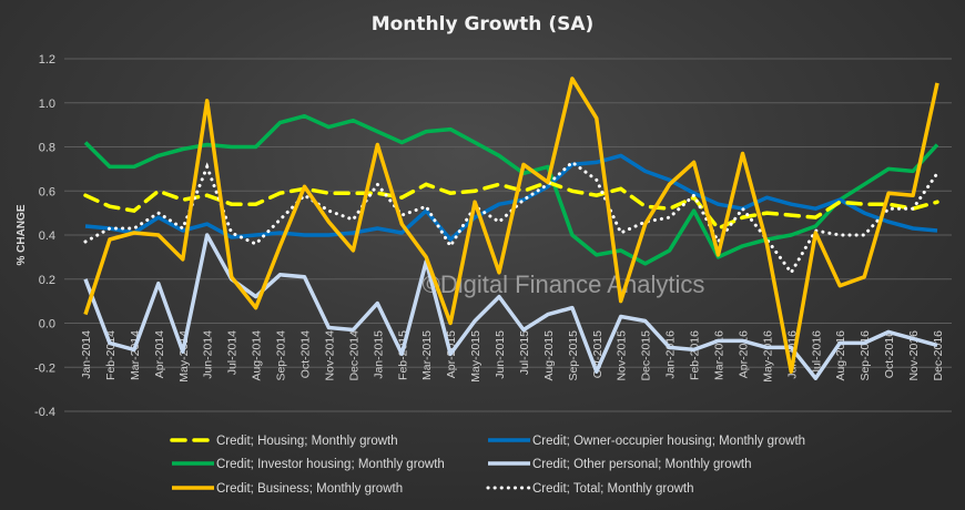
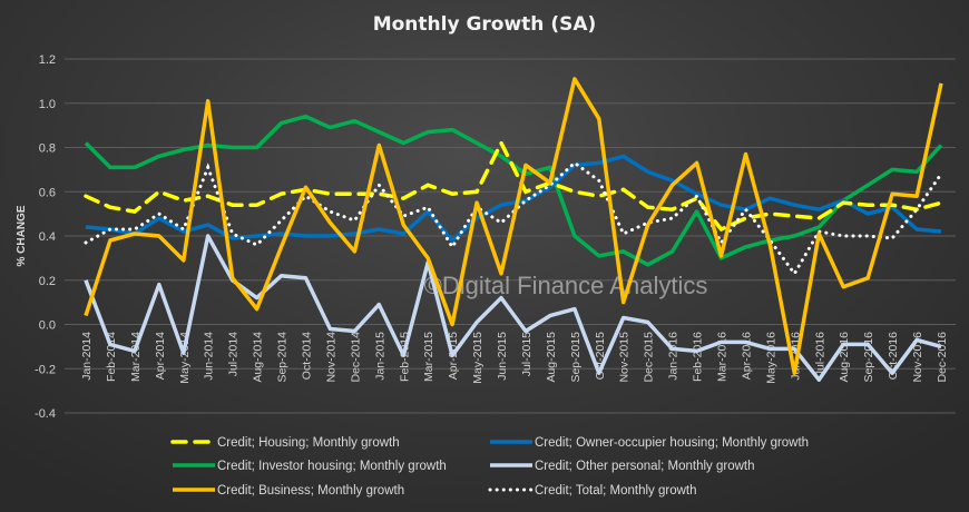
Credit; Housing; Monthly growth/Jun-2015: 0.63 -> 0.82
Credit; Owner-occupier housing; Monthly growth/Oct-2016: 0.46 -> 0.53
Credit; Other personal; Monthly growth/Oct-2016: -0.04 -> -0.22
Credit; Total; Monthly growth/Oct-2016: 0.52 -> 0.39
